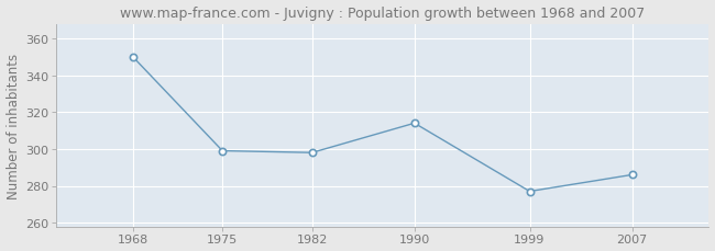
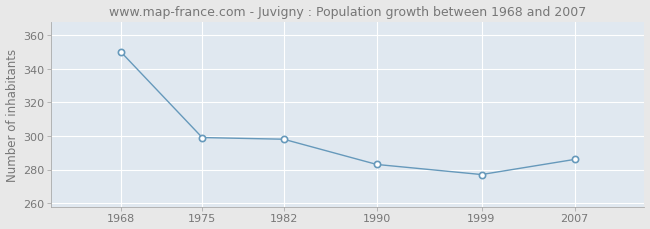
1990: 314 -> 283
